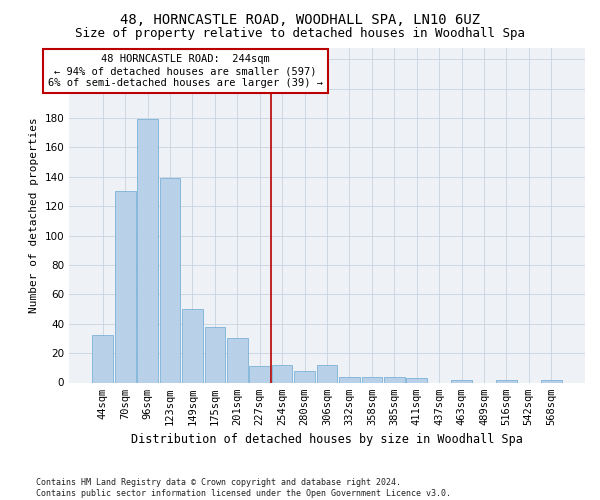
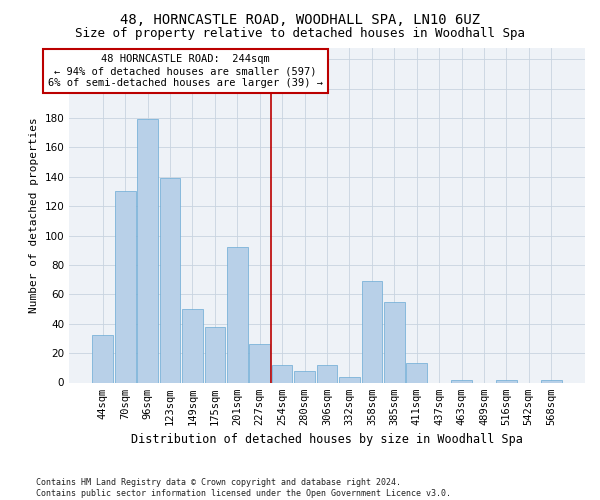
201sqm: 30 -> 92
227sqm: 11 -> 26
358sqm: 4 -> 69
385sqm: 4 -> 55
411sqm: 3 -> 13
